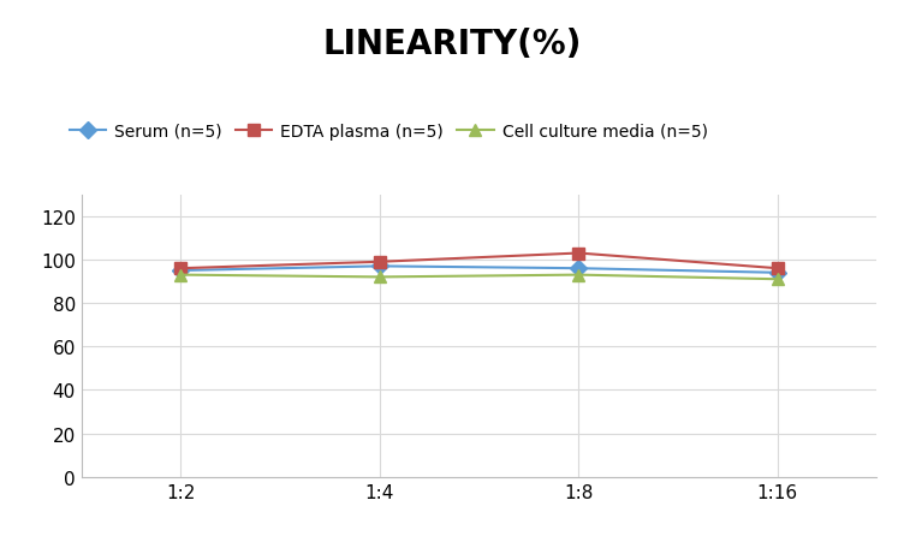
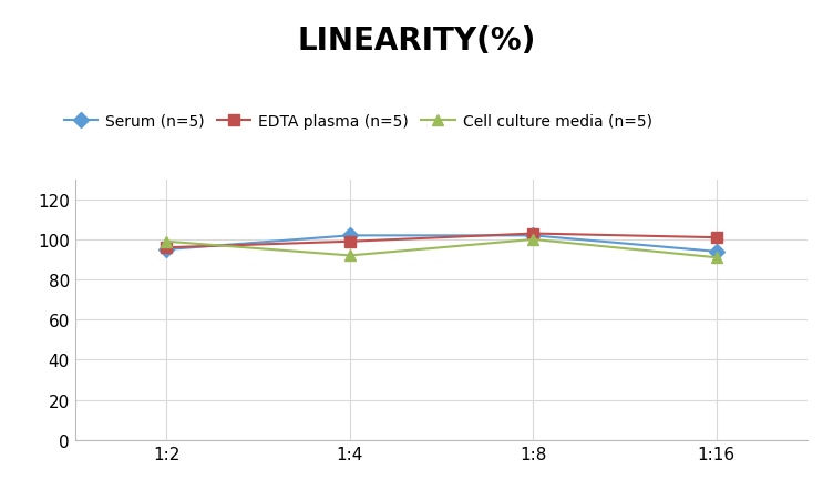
Cell culture media (n=5)/1:2: 93 -> 99
Serum (n=5)/1:4: 97 -> 102
Serum (n=5)/1:8: 96 -> 102
Cell culture media (n=5)/1:8: 93 -> 100
EDTA plasma (n=5)/1:16: 96 -> 101
